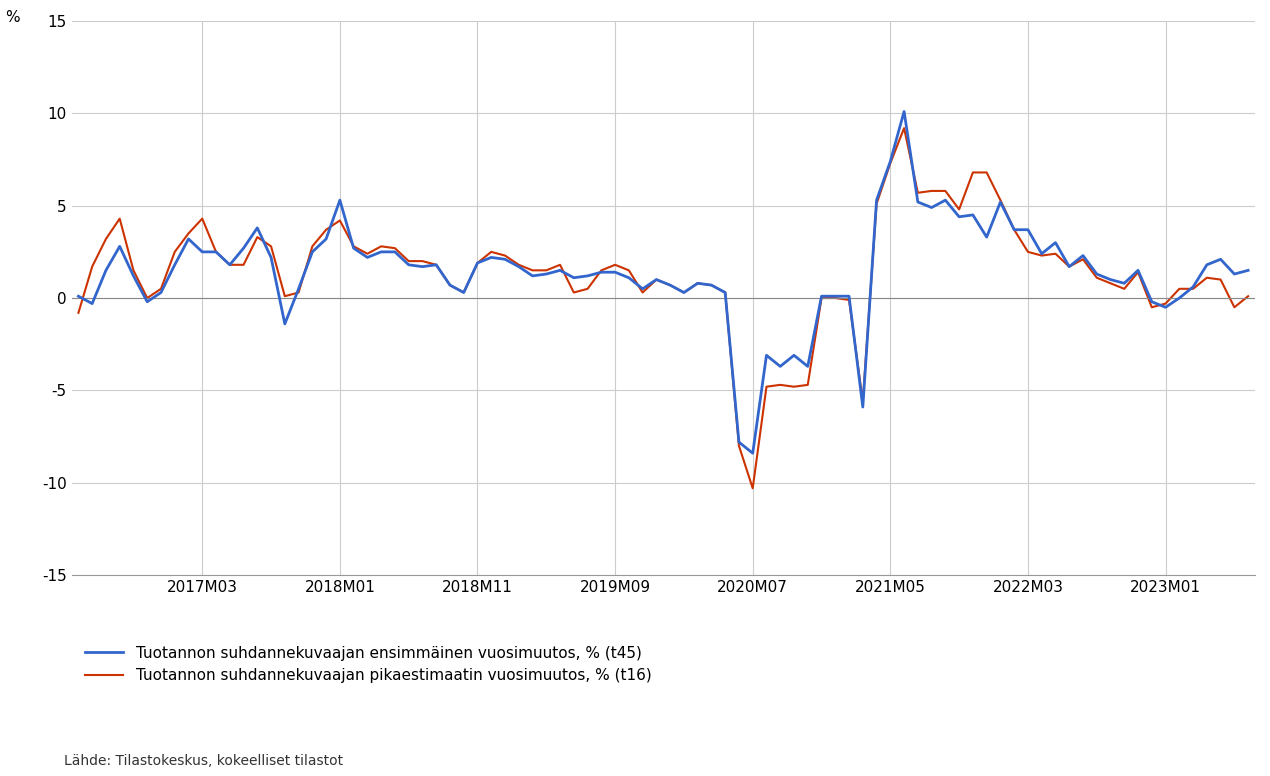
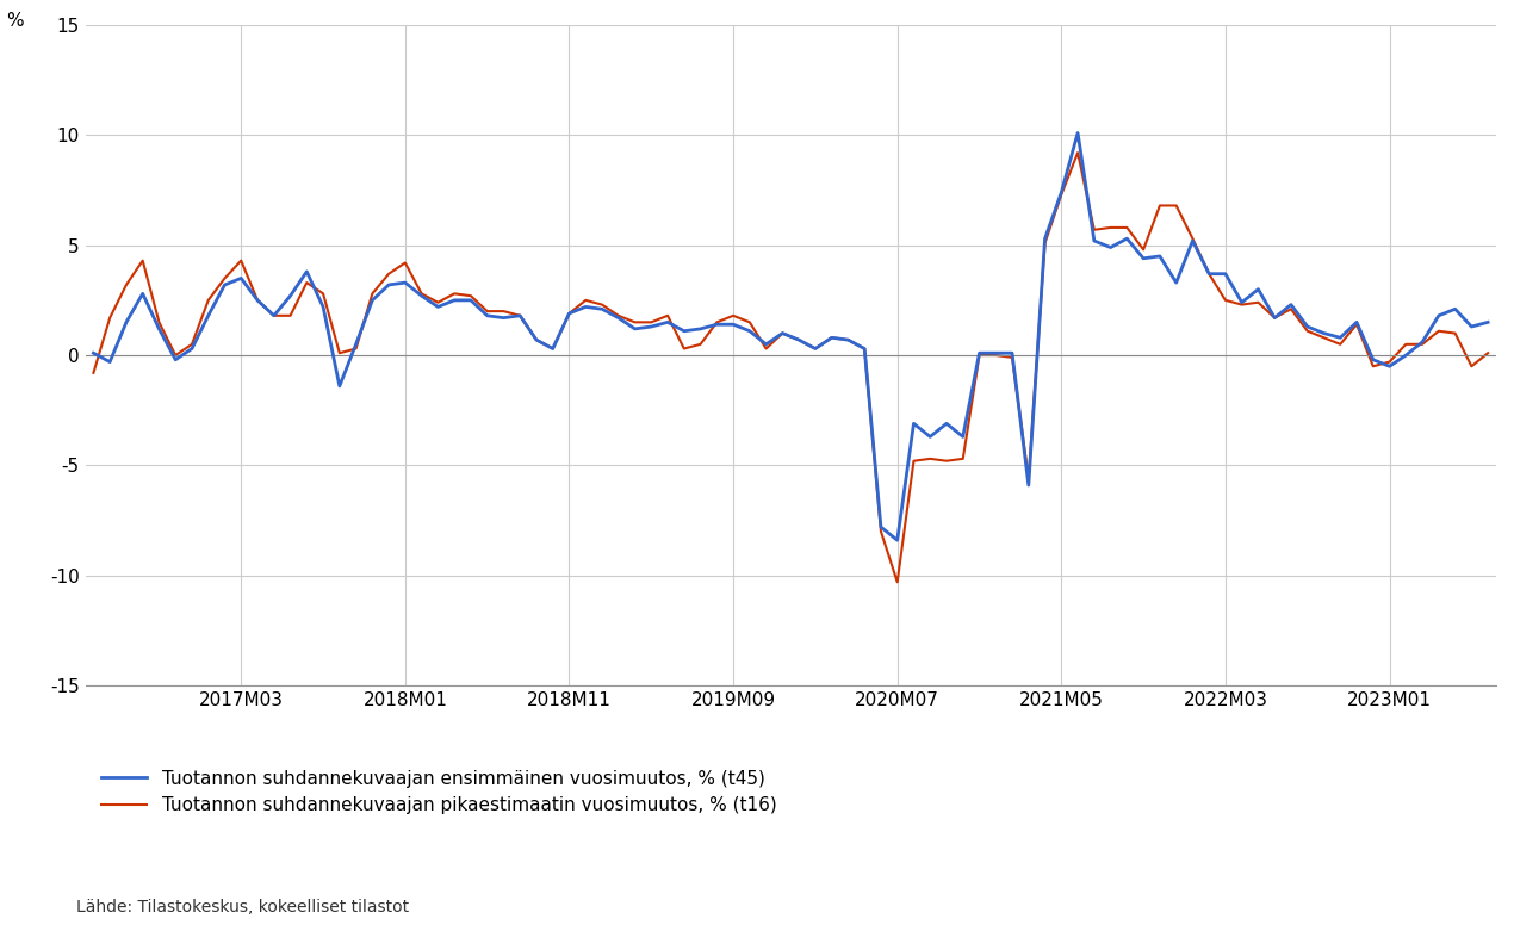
Tuotannon suhdannekuvaajan ensimmäinen vuosimuutos, % (t45)/2017M03: 2.5 -> 3.5
Tuotannon suhdannekuvaajan ensimmäinen vuosimuutos, % (t45)/2018M01: 5.3 -> 3.3
